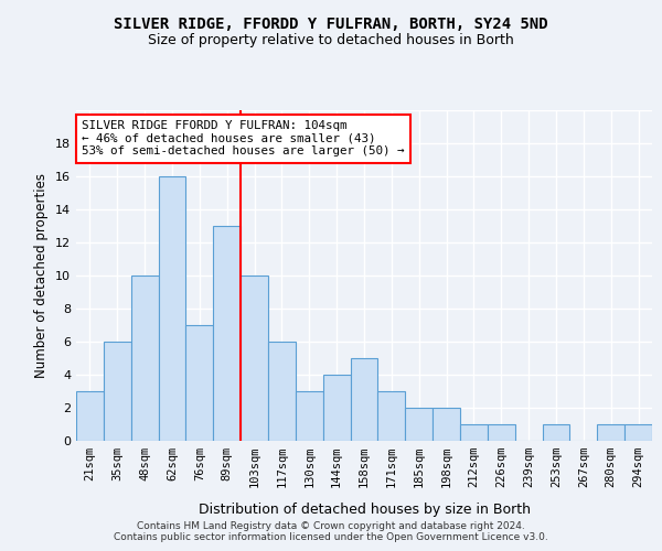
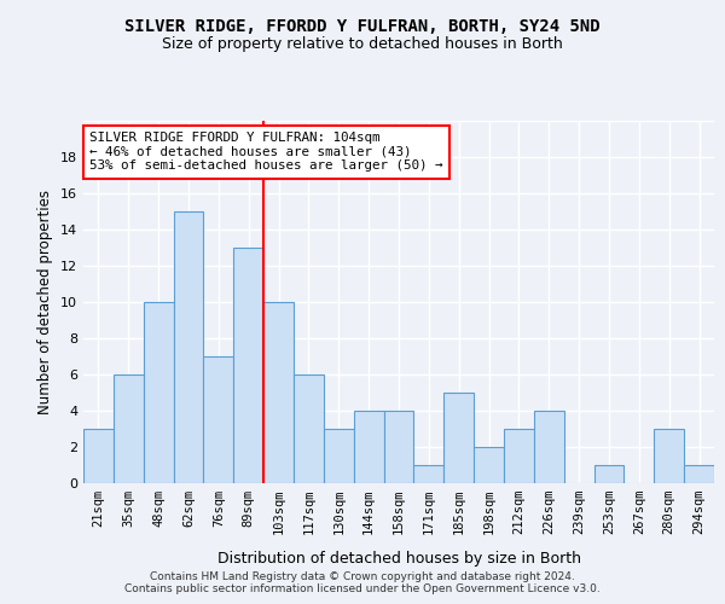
62sqm: 16 -> 15
158sqm: 5 -> 4
171sqm: 3 -> 1
185sqm: 2 -> 5
212sqm: 1 -> 3
226sqm: 1 -> 4
280sqm: 1 -> 3
